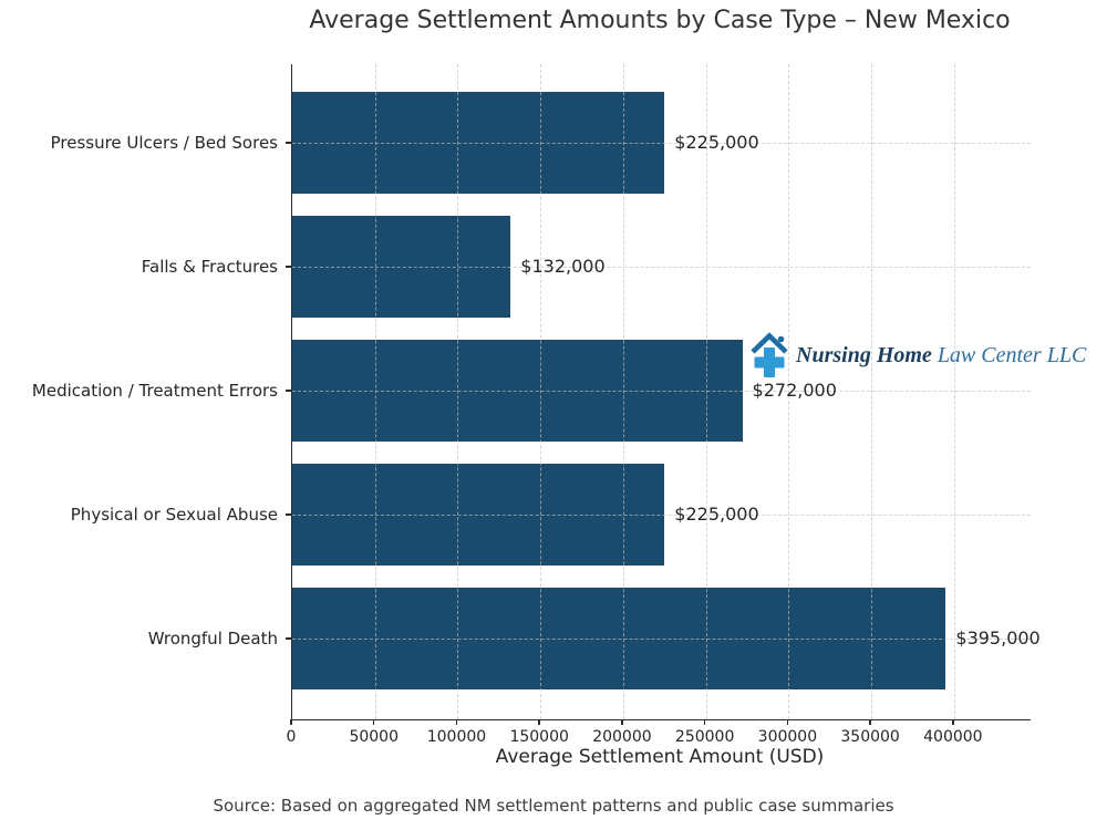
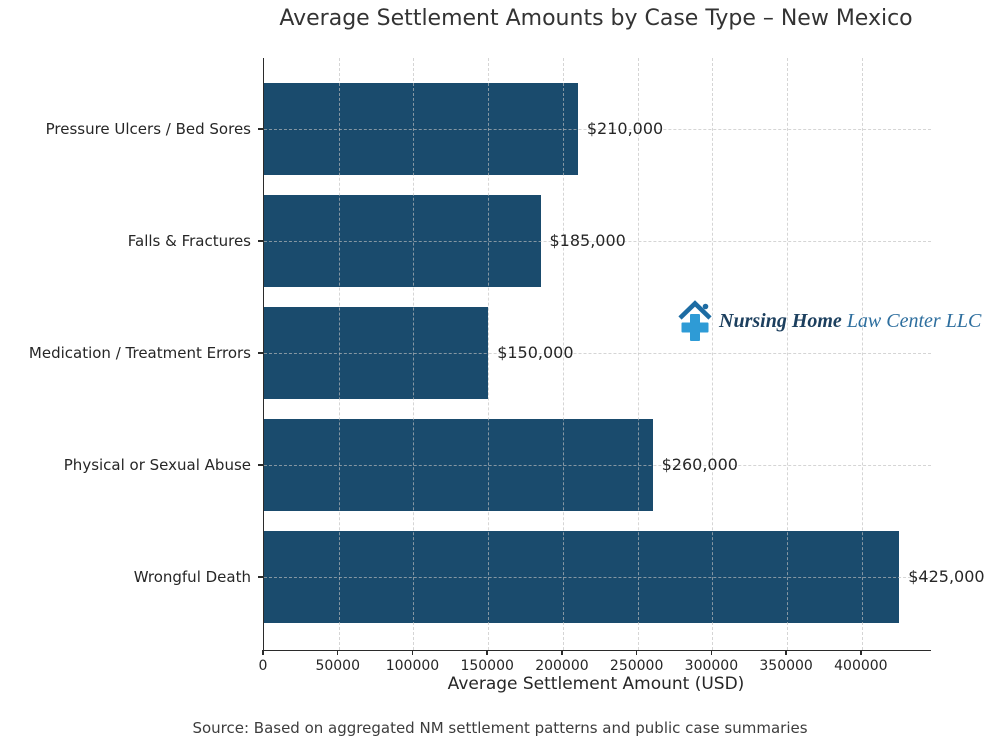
Pressure Ulcers / Bed Sores: $225,000 -> $210,000
Falls & Fractures: $132,000 -> $185,000
Medication / Treatment Errors: $272,000 -> $150,000
Physical or Sexual Abuse: $225,000 -> $260,000
Wrongful Death: $395,000 -> $425,000
